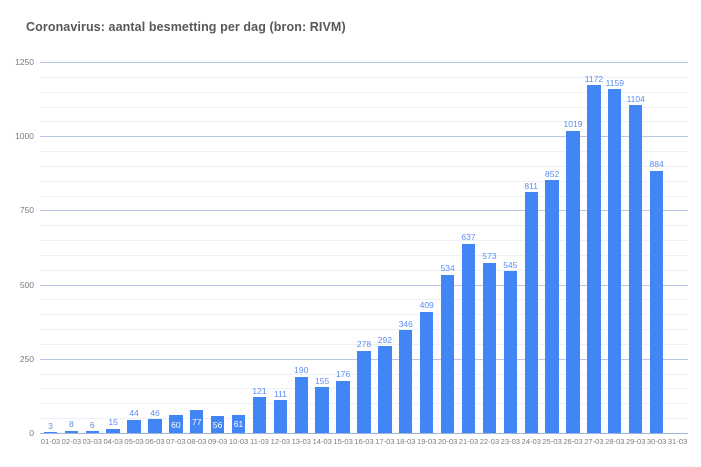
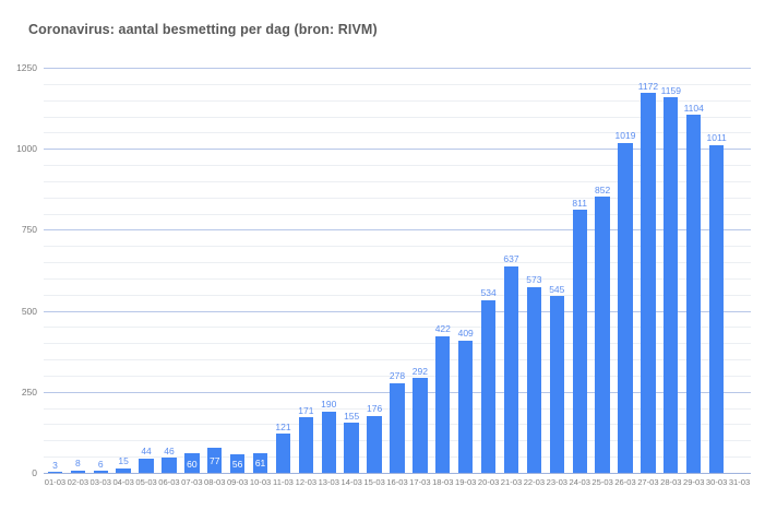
12-03: 111 -> 171
18-03: 346 -> 422
30-03: 884 -> 1011
